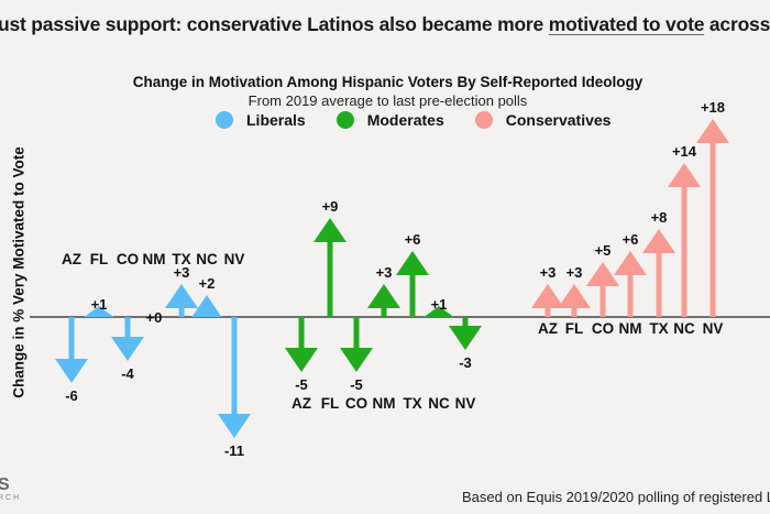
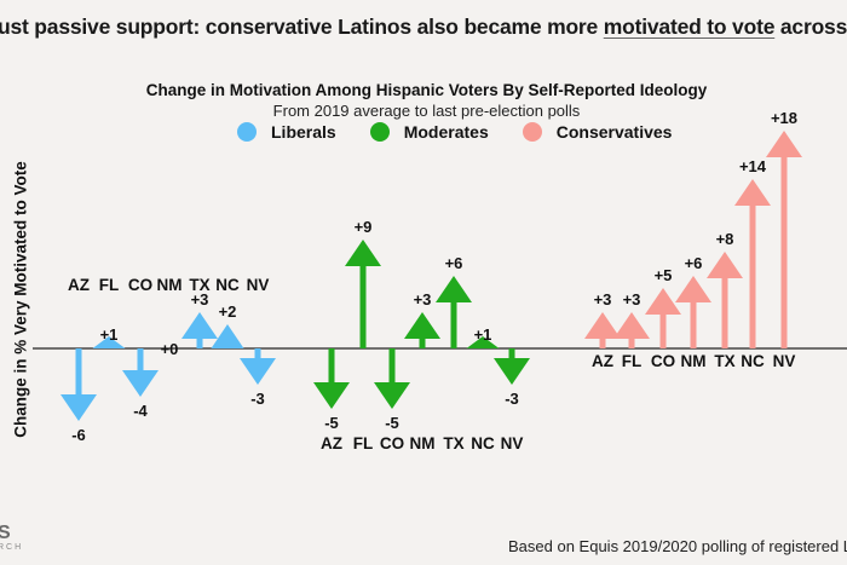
Liberals/NV: -11 -> -3
